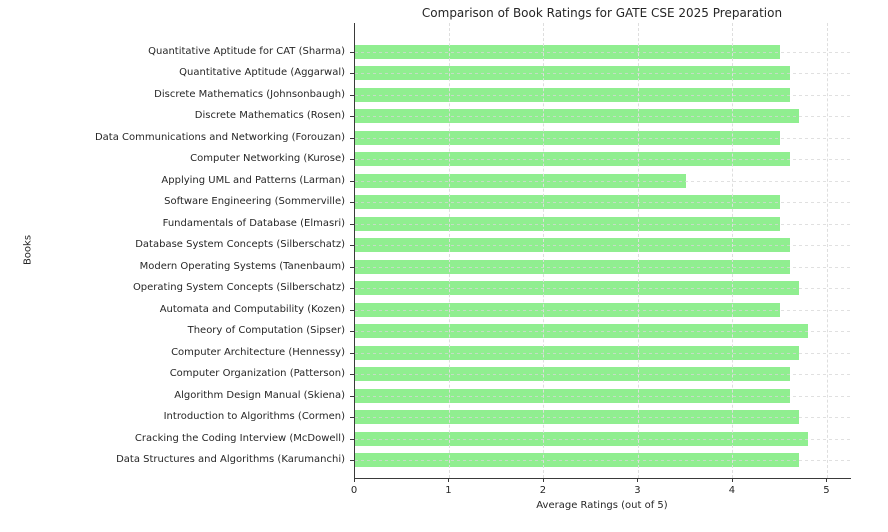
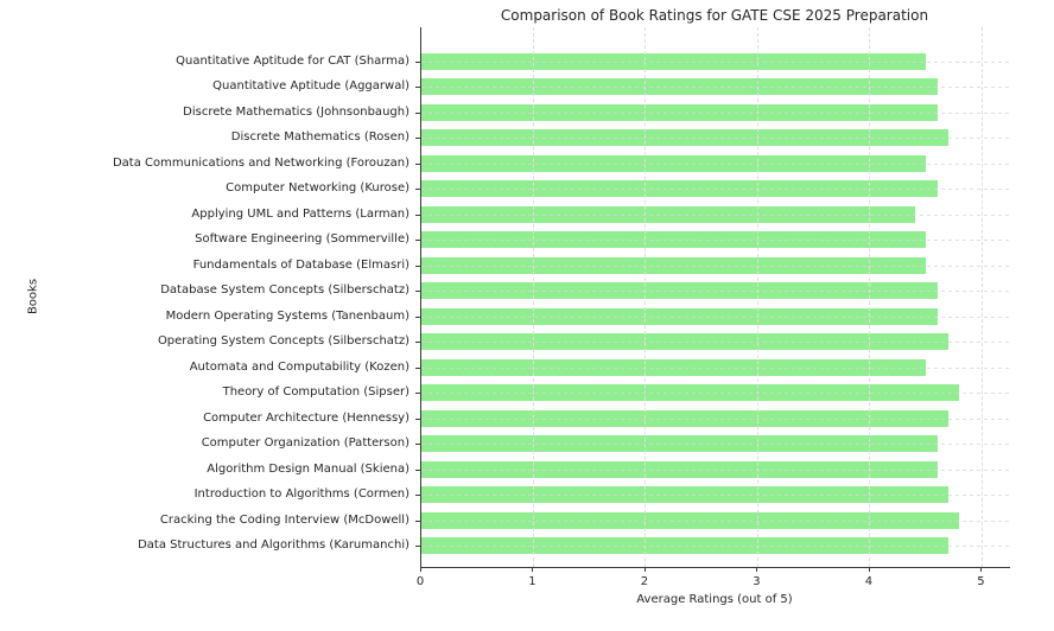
Applying UML and Patterns (Larman): 3.5 -> 4.4
